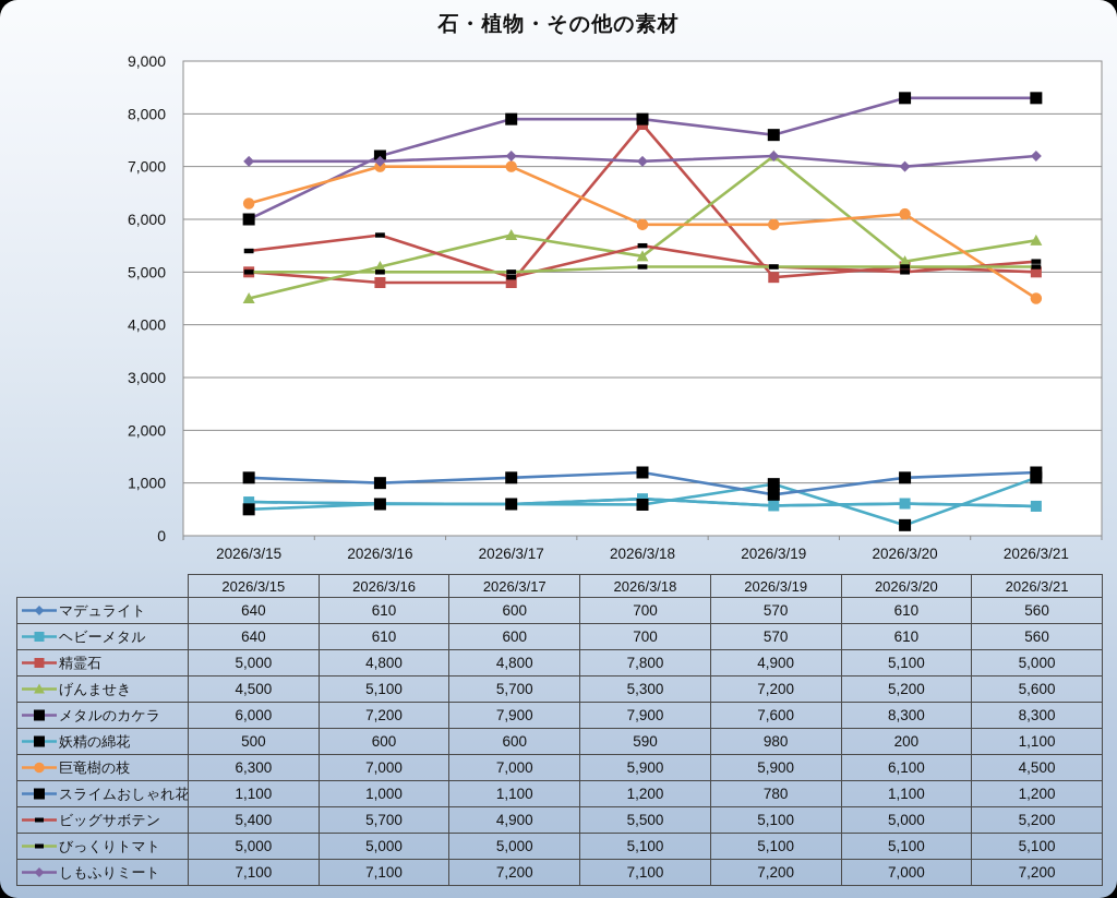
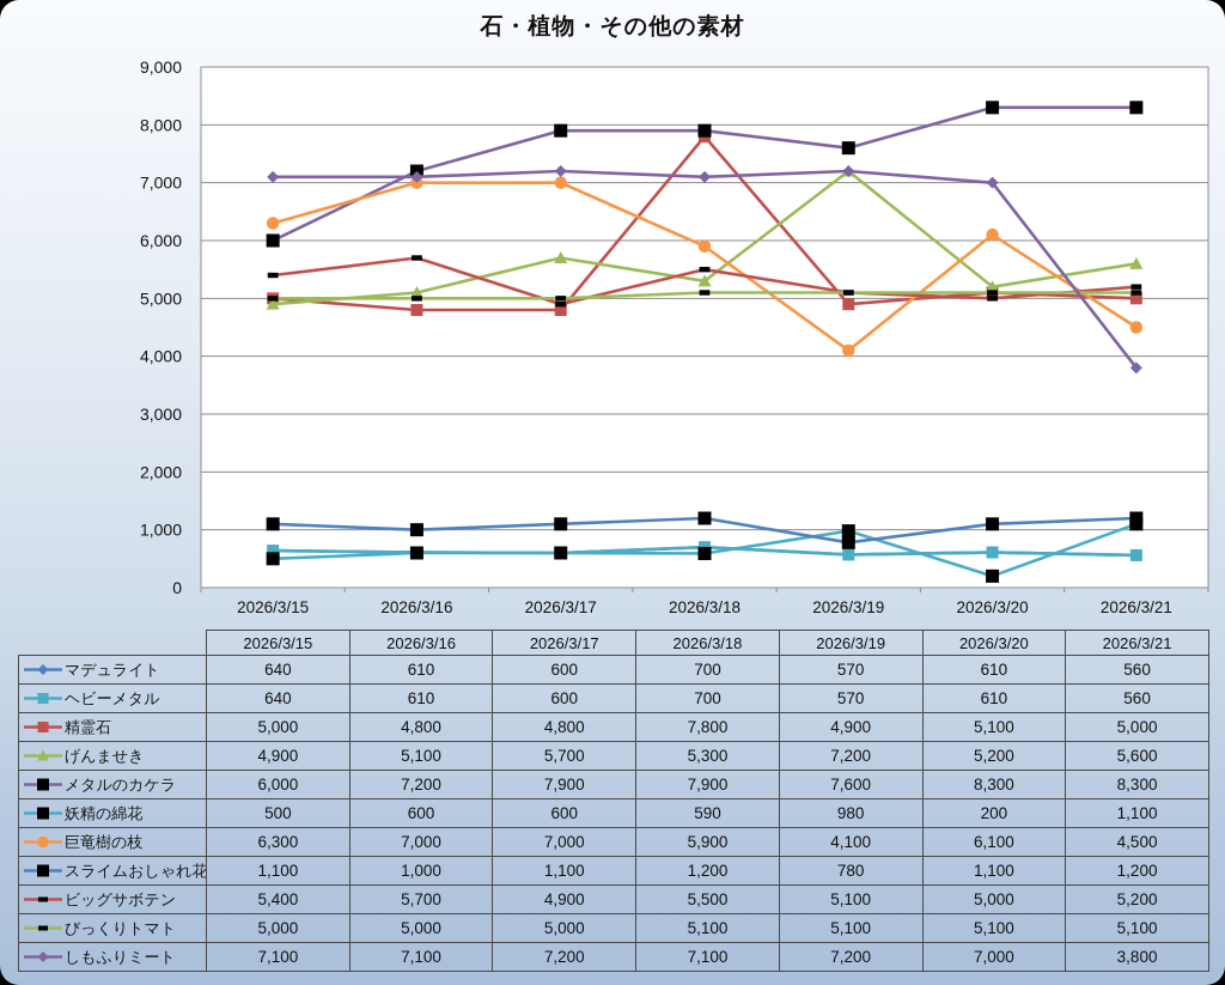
げんませき/2026/3/15: 4,500 -> 4,900
巨竜樹の枝/2026/3/19: 5,900 -> 4,100
しもふりミート/2026/3/21: 7,200 -> 3,800
